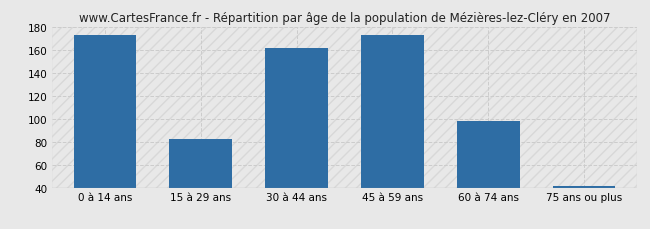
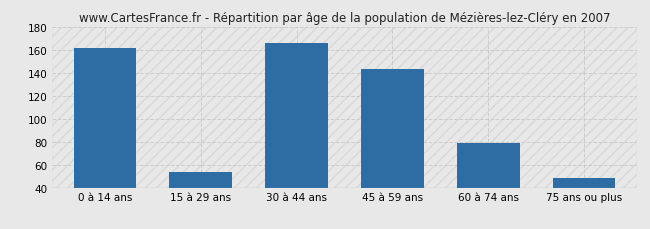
0 à 14 ans: 173 -> 161
15 à 29 ans: 82 -> 54
30 à 44 ans: 161 -> 166
45 à 59 ans: 173 -> 143
60 à 74 ans: 98 -> 79
75 ans ou plus: 41 -> 48
